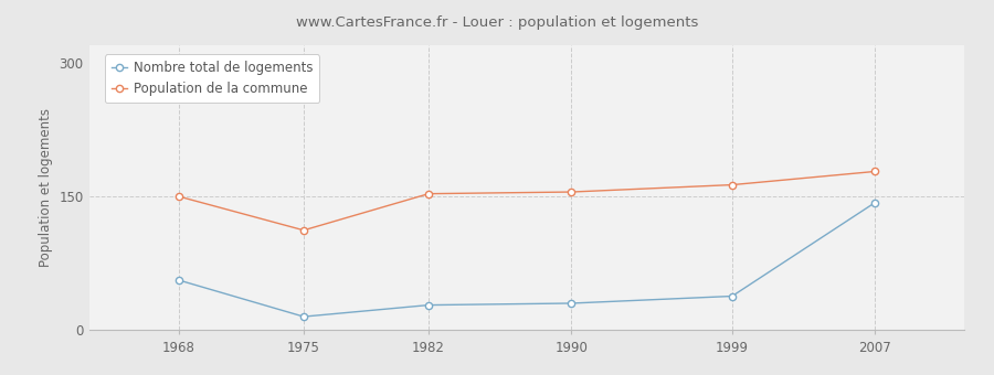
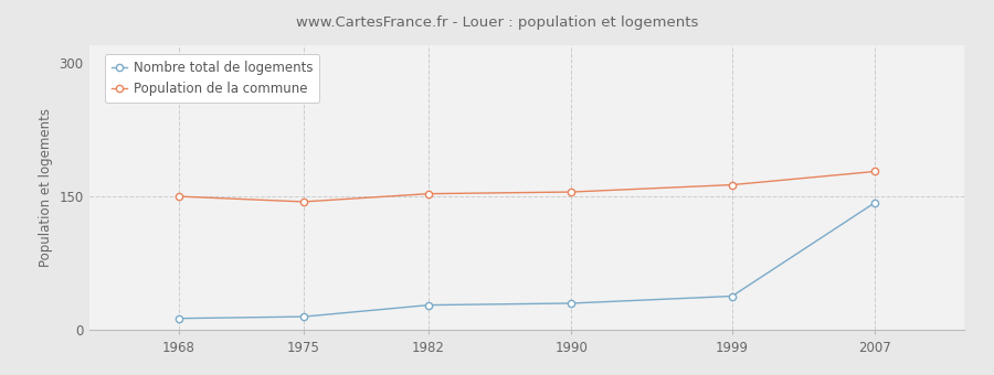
Nombre total de logements/1968: 56 -> 13
Population de la commune/1975: 112 -> 144
